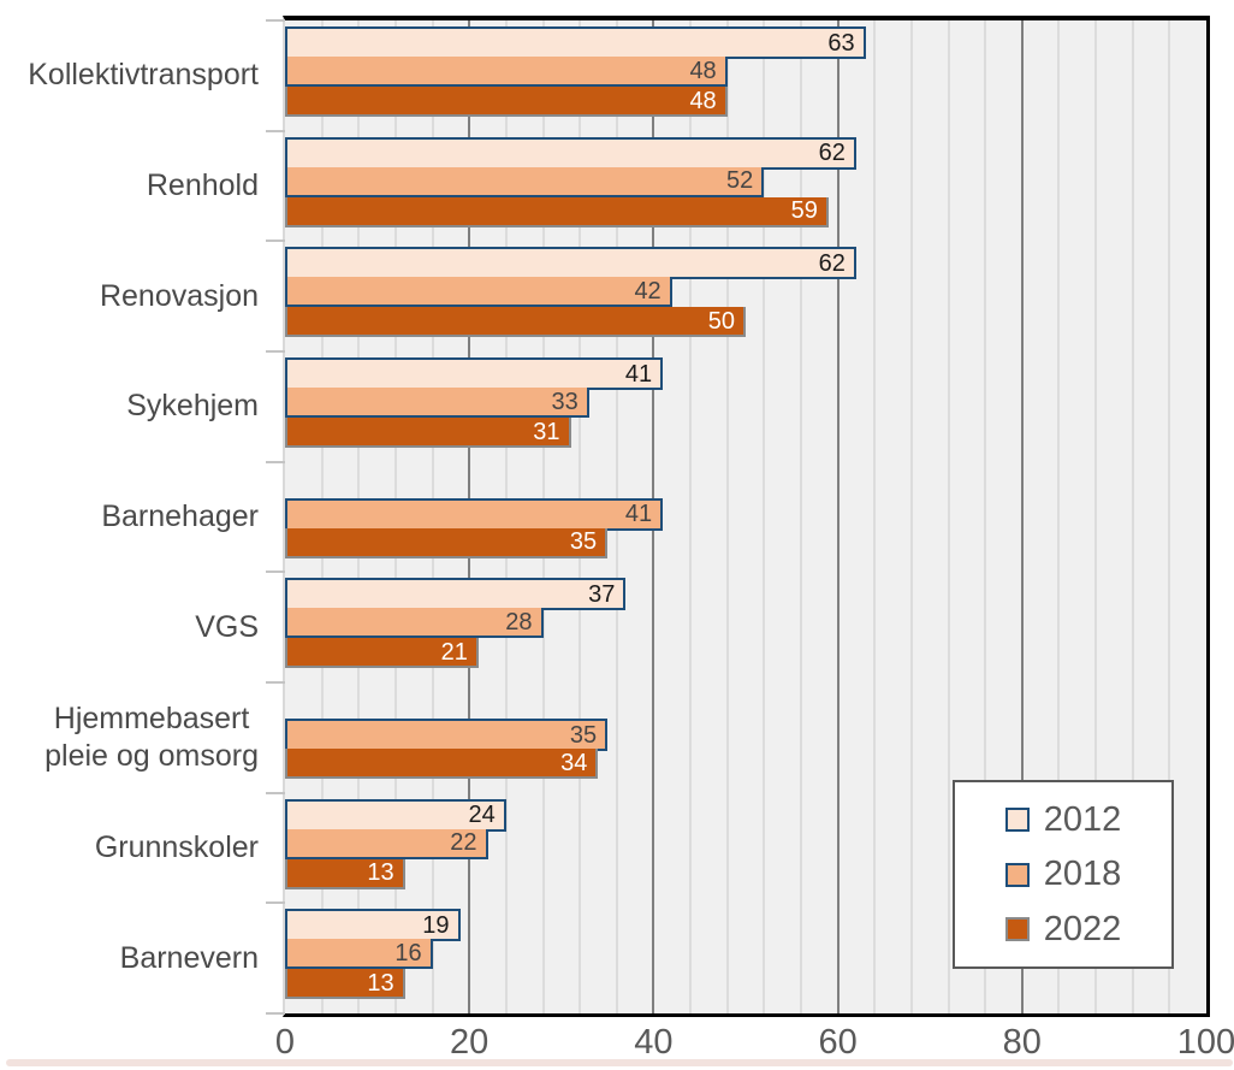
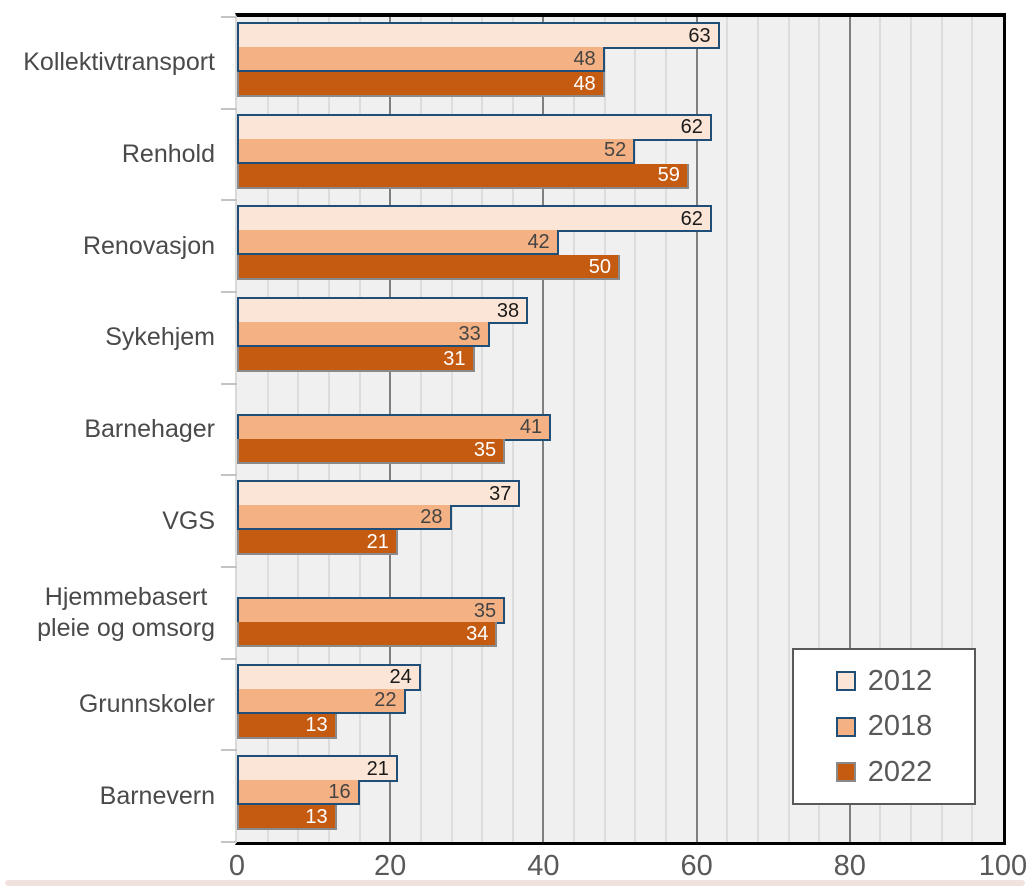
2012/Sykehjem: 41 -> 38
2012/Barnevern: 19 -> 21
